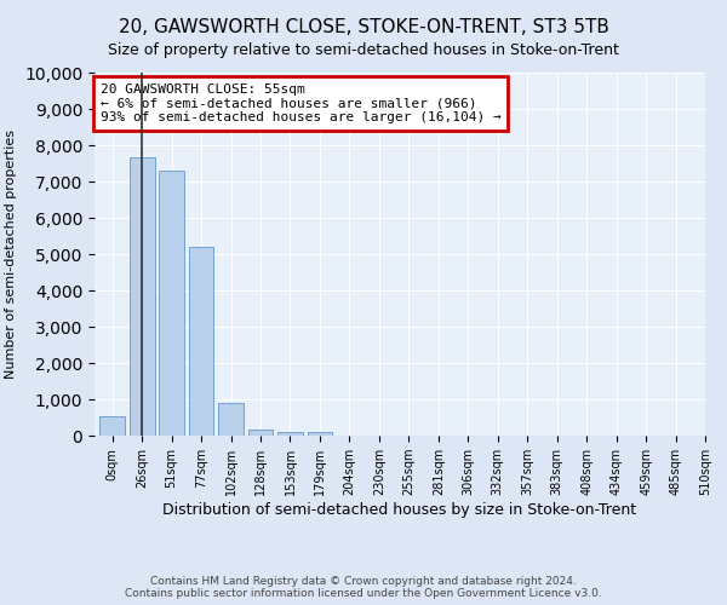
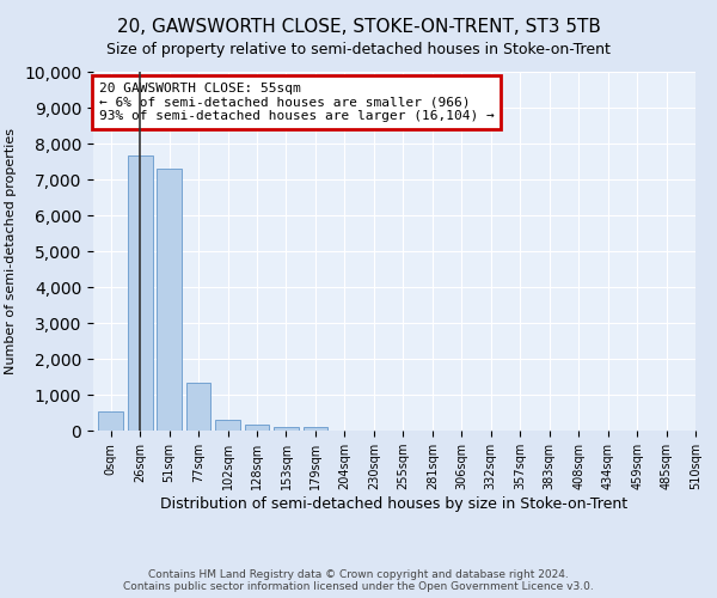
77sqm: 5,200 -> 1,350
102sqm: 900 -> 310
